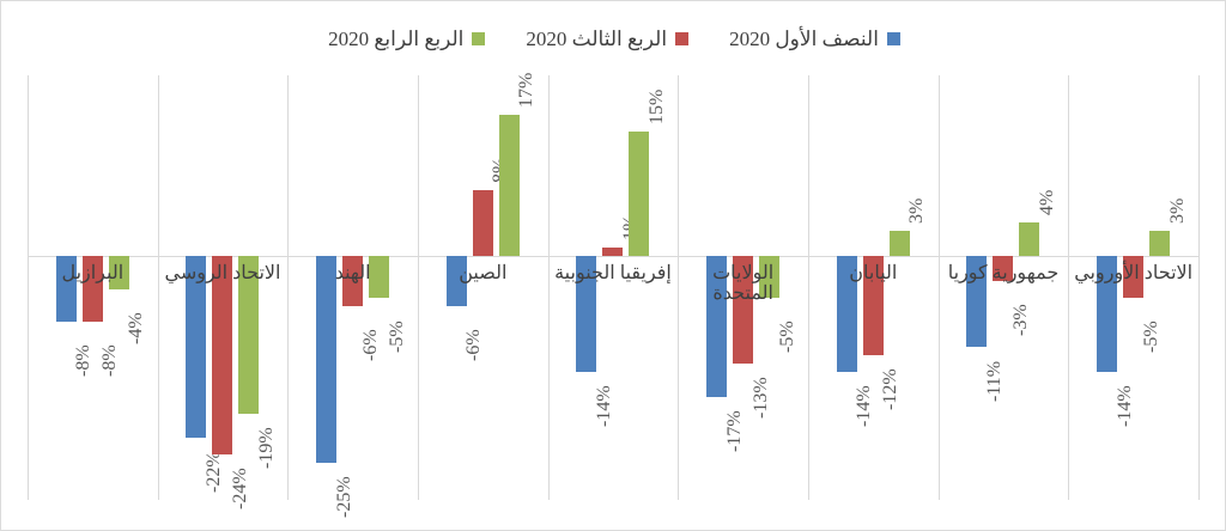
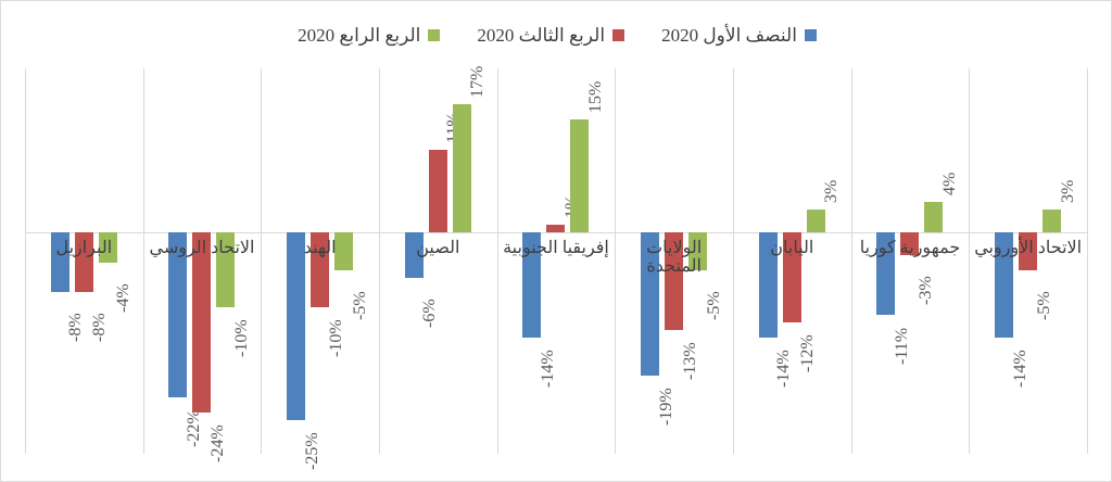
الربع الرابع 2020/الاتحاد الروسي: -19% -> -10%
الربع الثالث 2020/الهند: -6% -> -10%
الربع الثالث 2020/الصين: 8% -> 11%
النصف الأول 2020/الولايات المتحدة: -17% -> -19%
